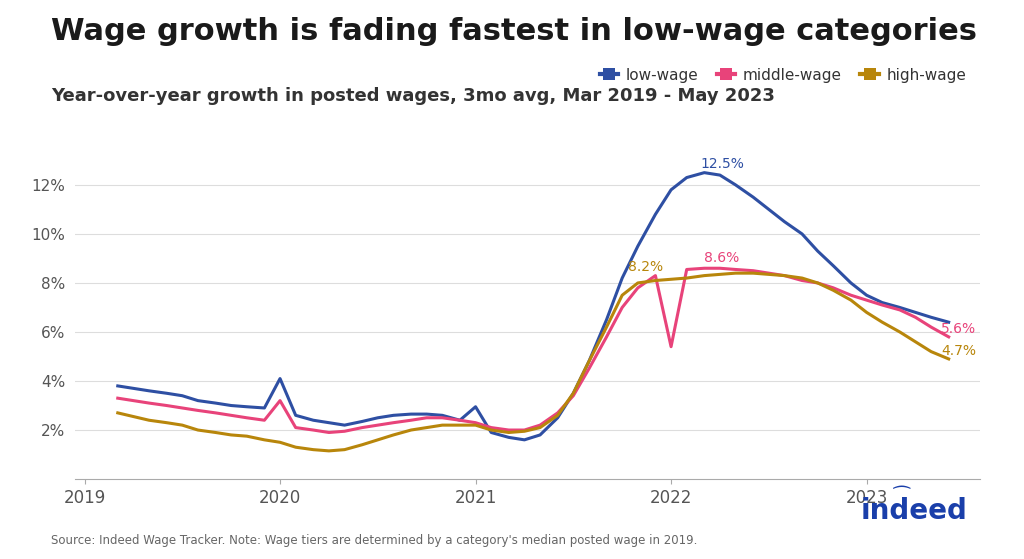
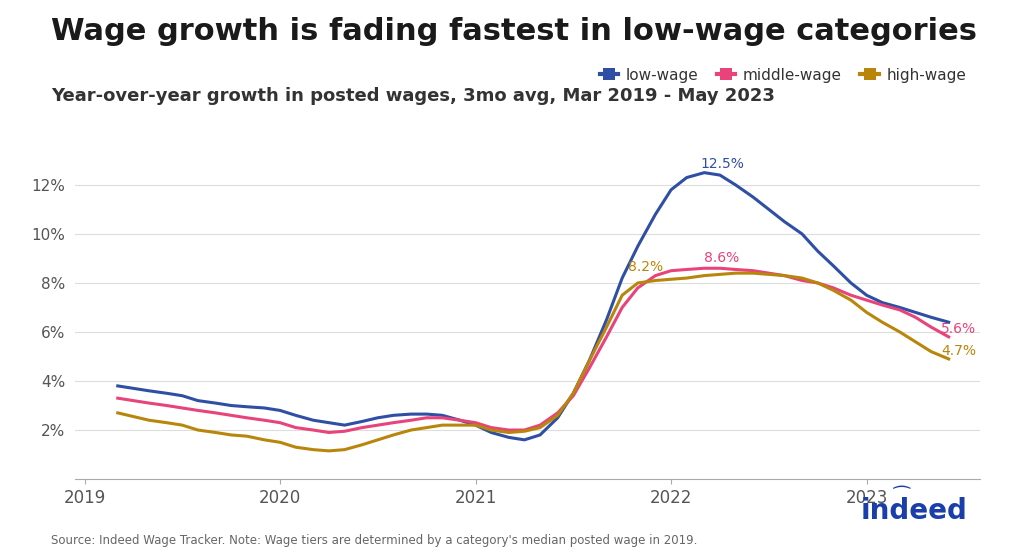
low-wage/2020: 4.10% -> 2.80%
middle-wage/2020: 3.20% -> 2.30%
low-wage/2021: 2.95% -> 2.20%
middle-wage/2022: 5.40% -> 8.50%
